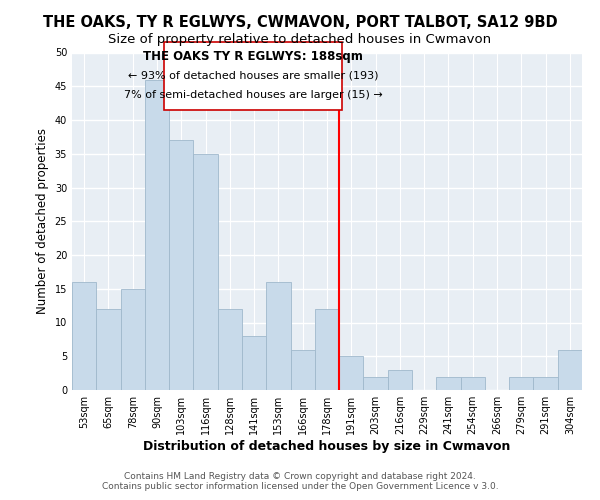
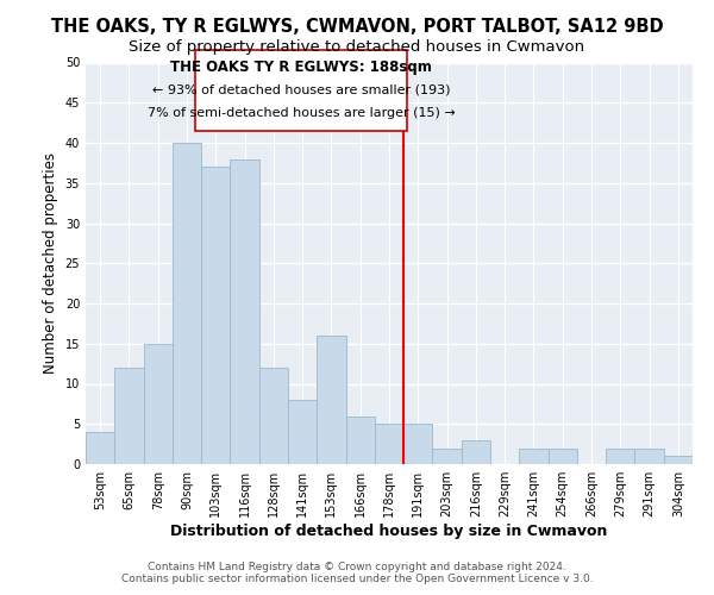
53sqm: 16 -> 4
90sqm: 46 -> 40
116sqm: 35 -> 38
178sqm: 12 -> 5
304sqm: 6 -> 1
